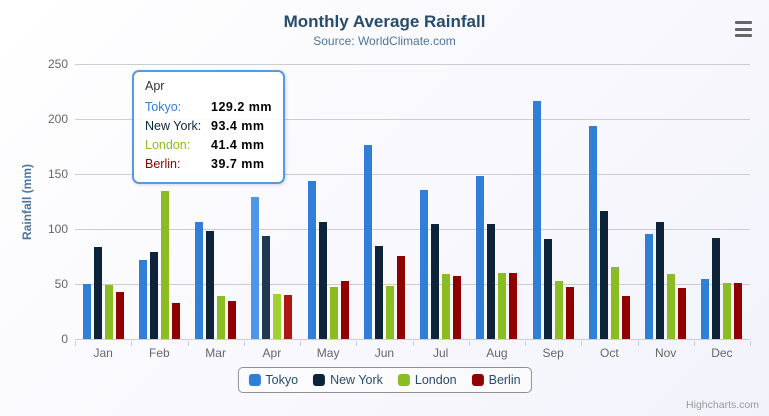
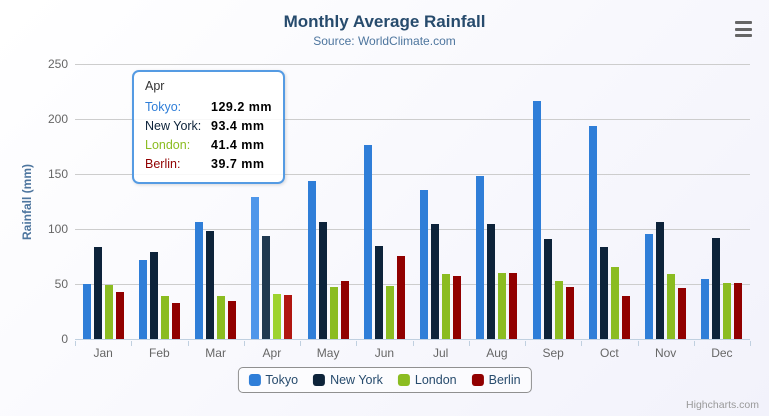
London/Feb: 135 -> 39
New York/Oct: 116 -> 84
